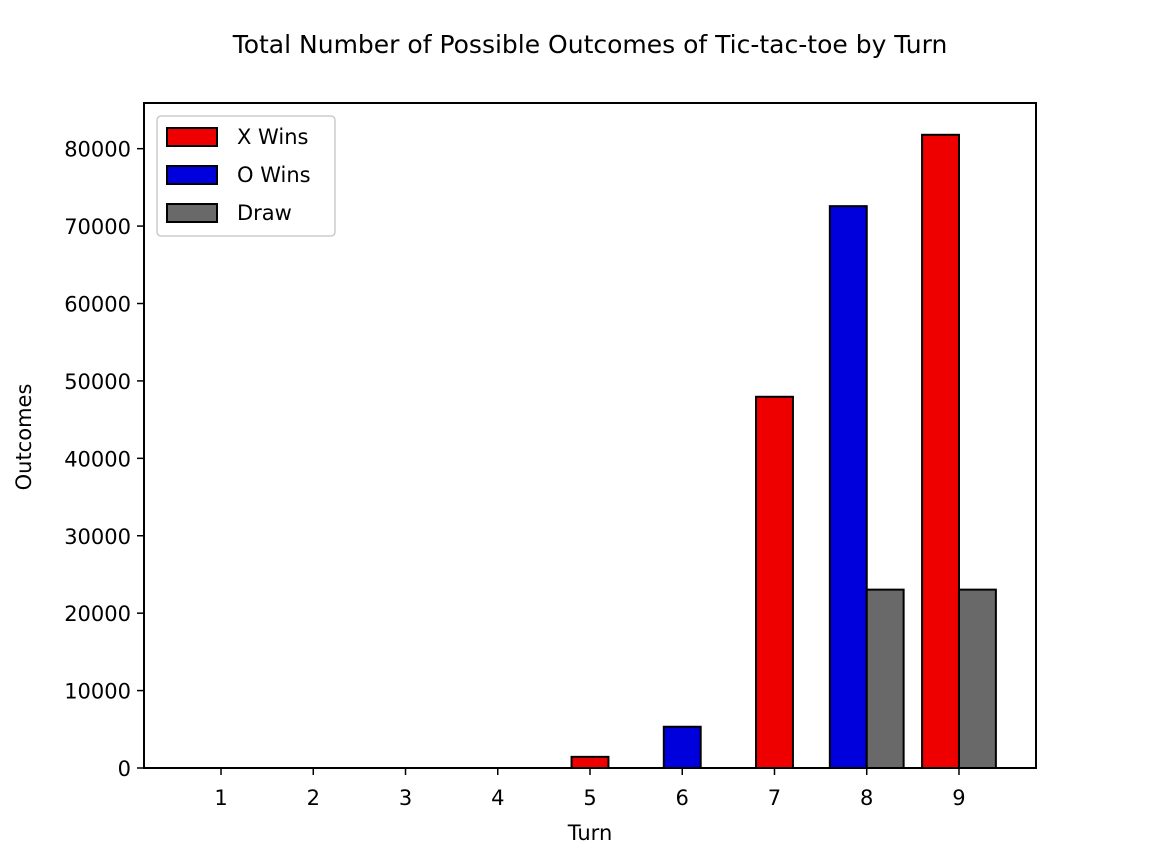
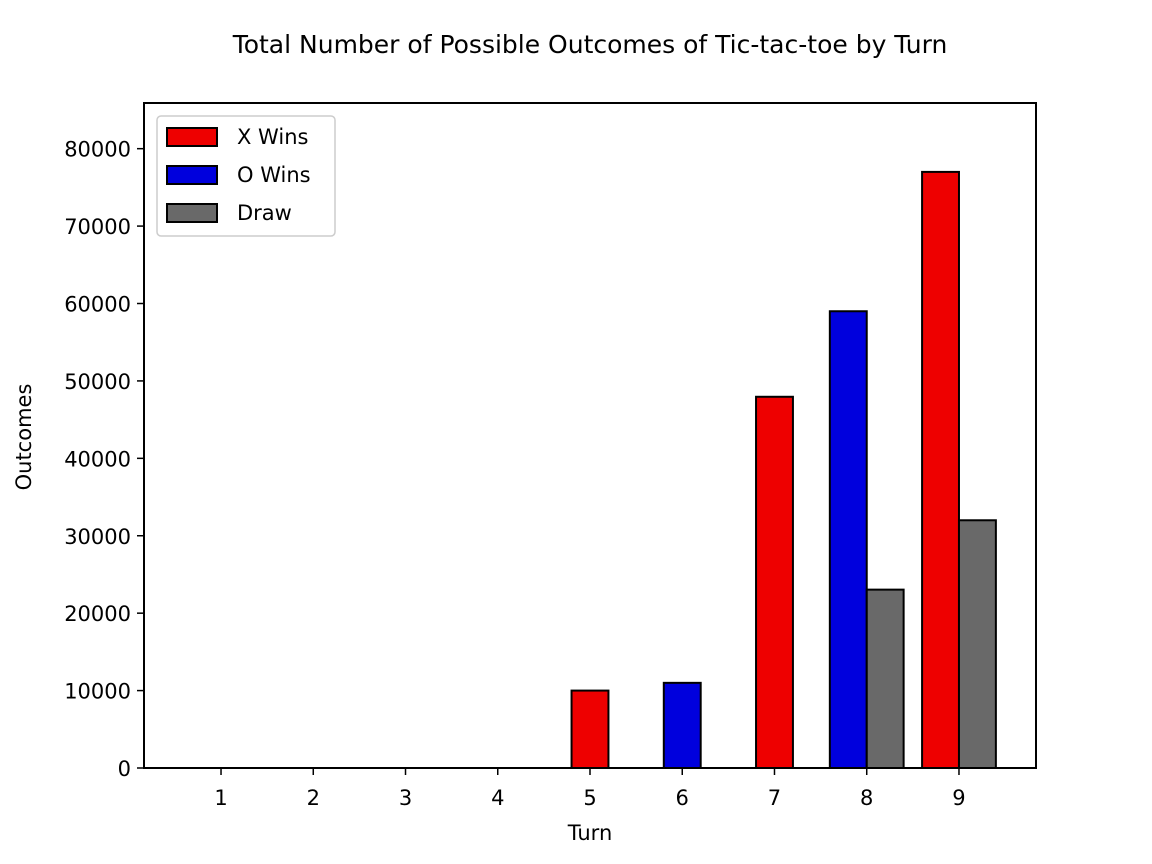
X Wins/5: 1000 -> 10000
O Wins/6: 5000 -> 11000
O Wins/8: 73000 -> 59000
X Wins/9: 82000 -> 77000
Draw/9: 23000 -> 32000
